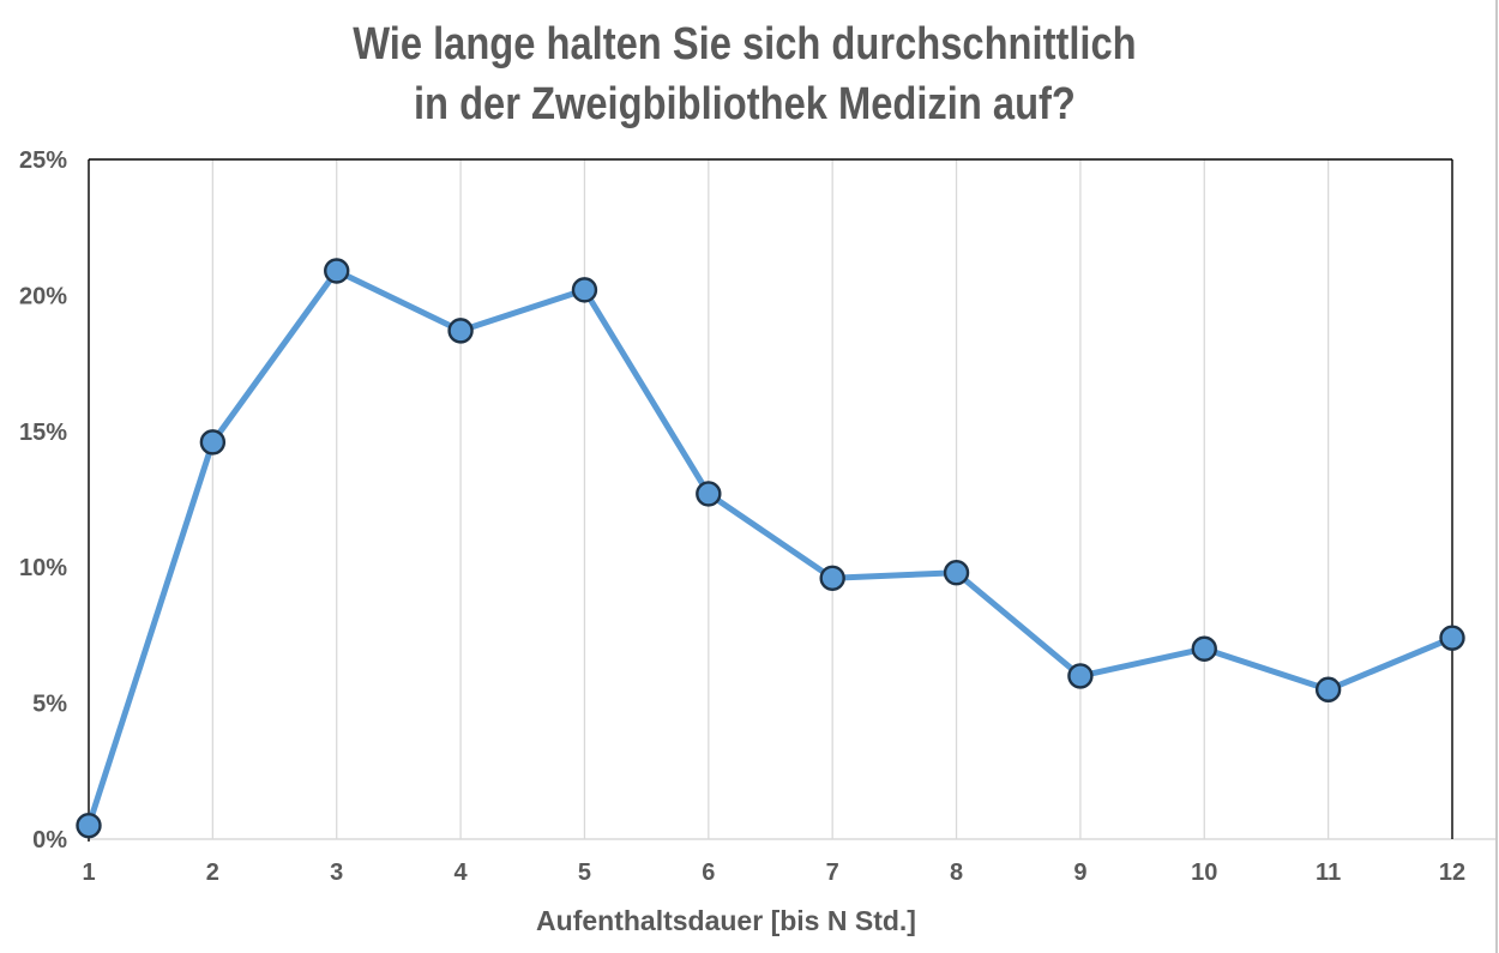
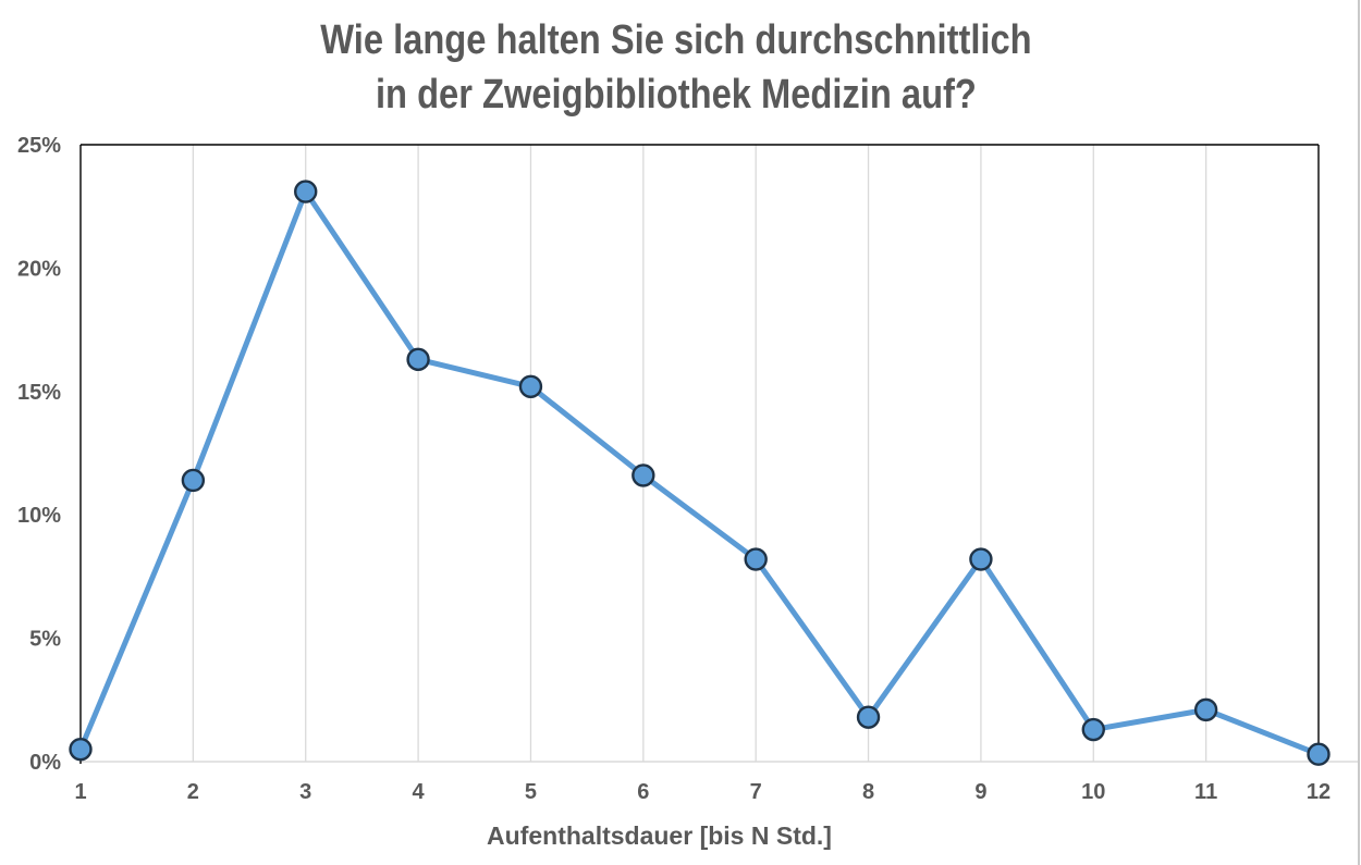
2: 14.6% -> 11.4%
3: 20.9% -> 23.1%
4: 18.7% -> 16.3%
5: 20.2% -> 15.2%
6: 12.7% -> 11.6%
7: 9.6% -> 8.2%
8: 9.8% -> 1.8%
9: 6.0% -> 8.2%
10: 7.0% -> 1.3%
11: 5.5% -> 2.1%
12: 7.4% -> 0.3%
